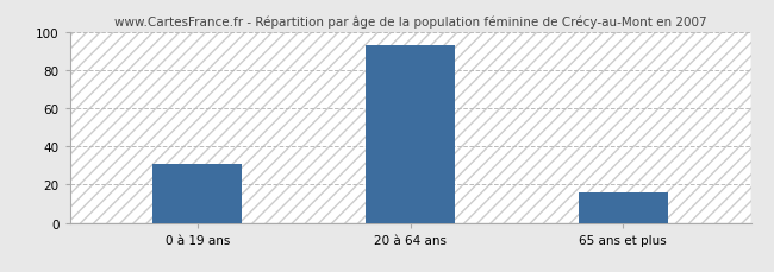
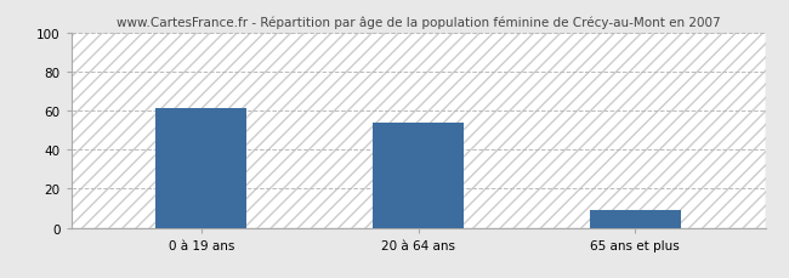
0 à 19 ans: 31 -> 61
20 à 64 ans: 93 -> 54
65 ans et plus: 16 -> 9
